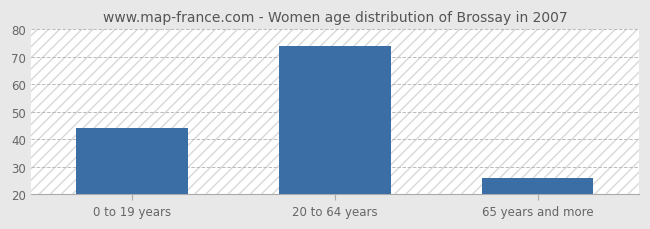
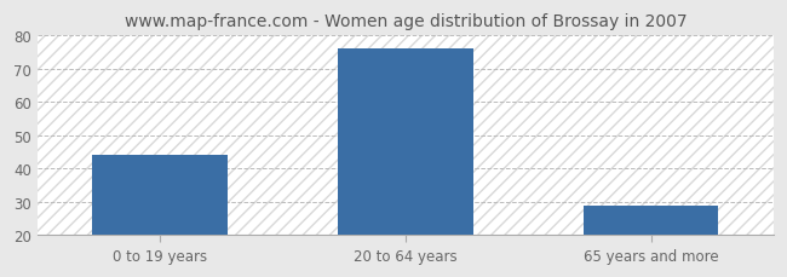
20 to 64 years: 74 -> 76
65 years and more: 26 -> 29
